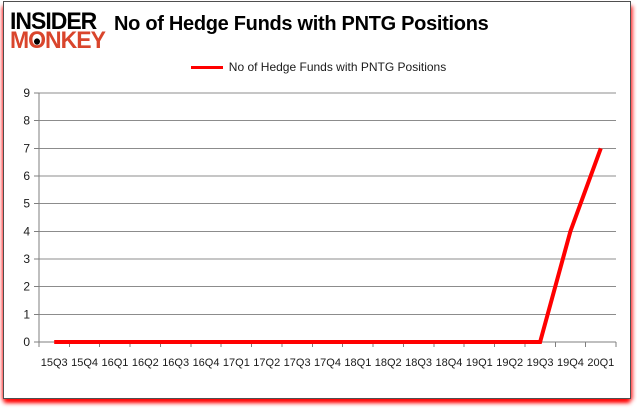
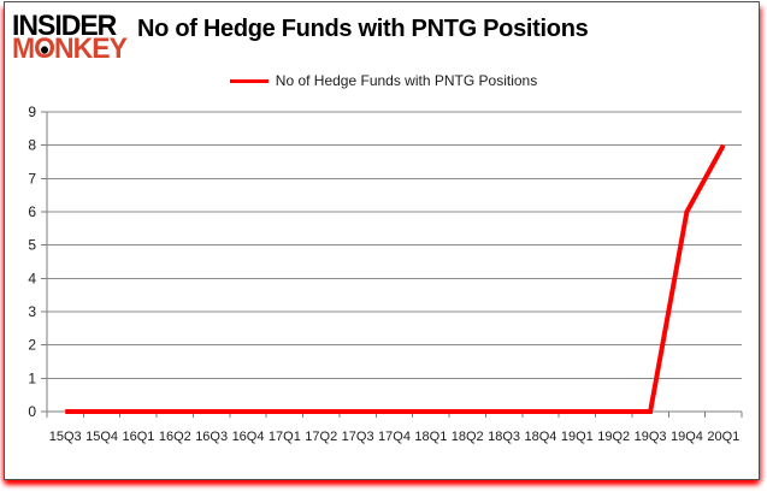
19Q4: 4 -> 6
20Q1: 7 -> 8
